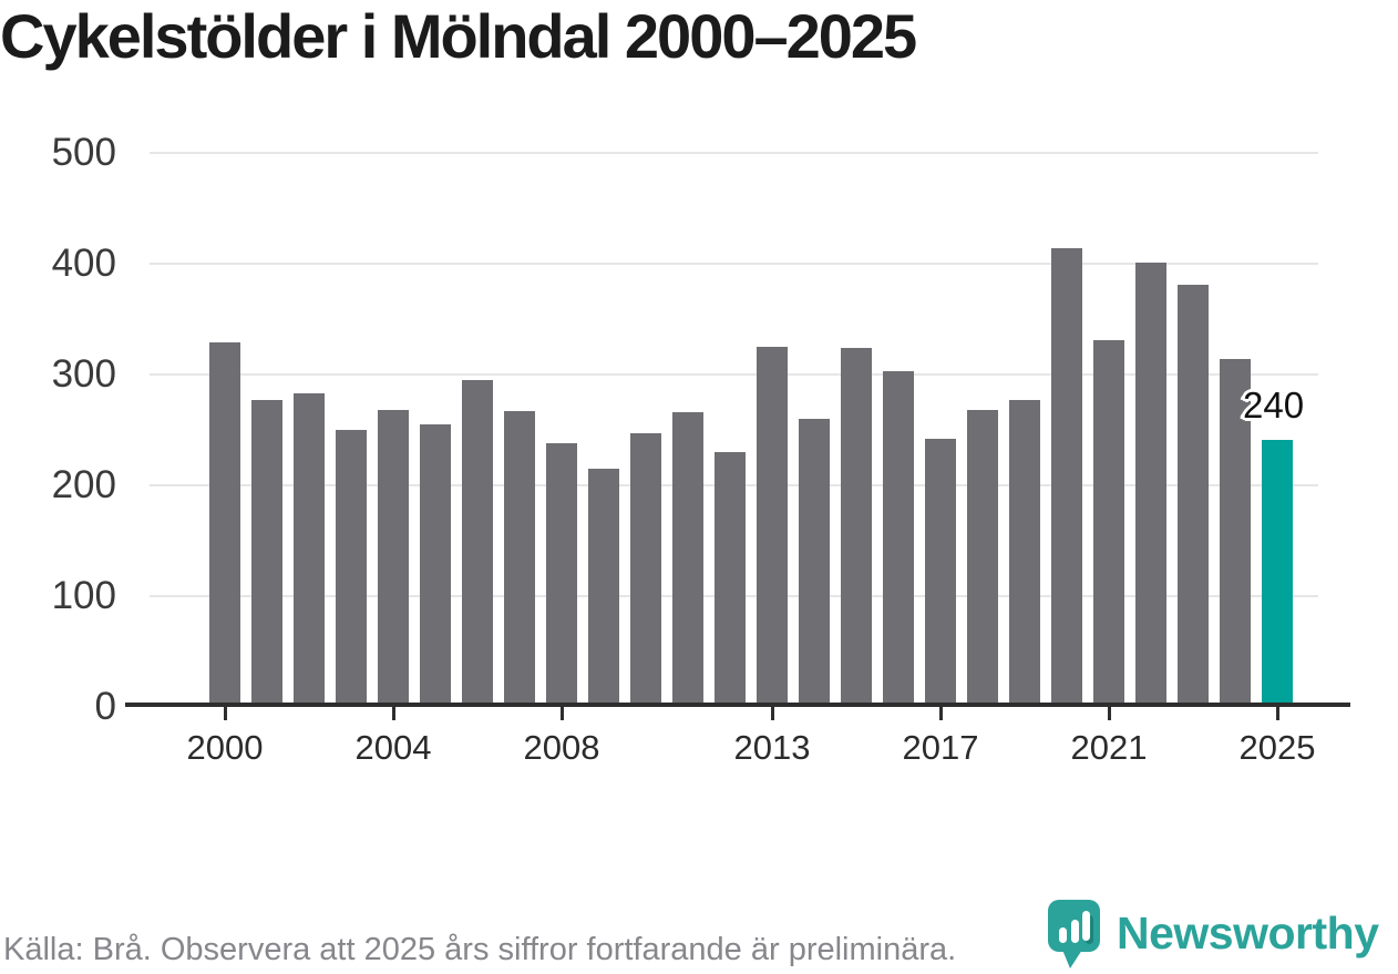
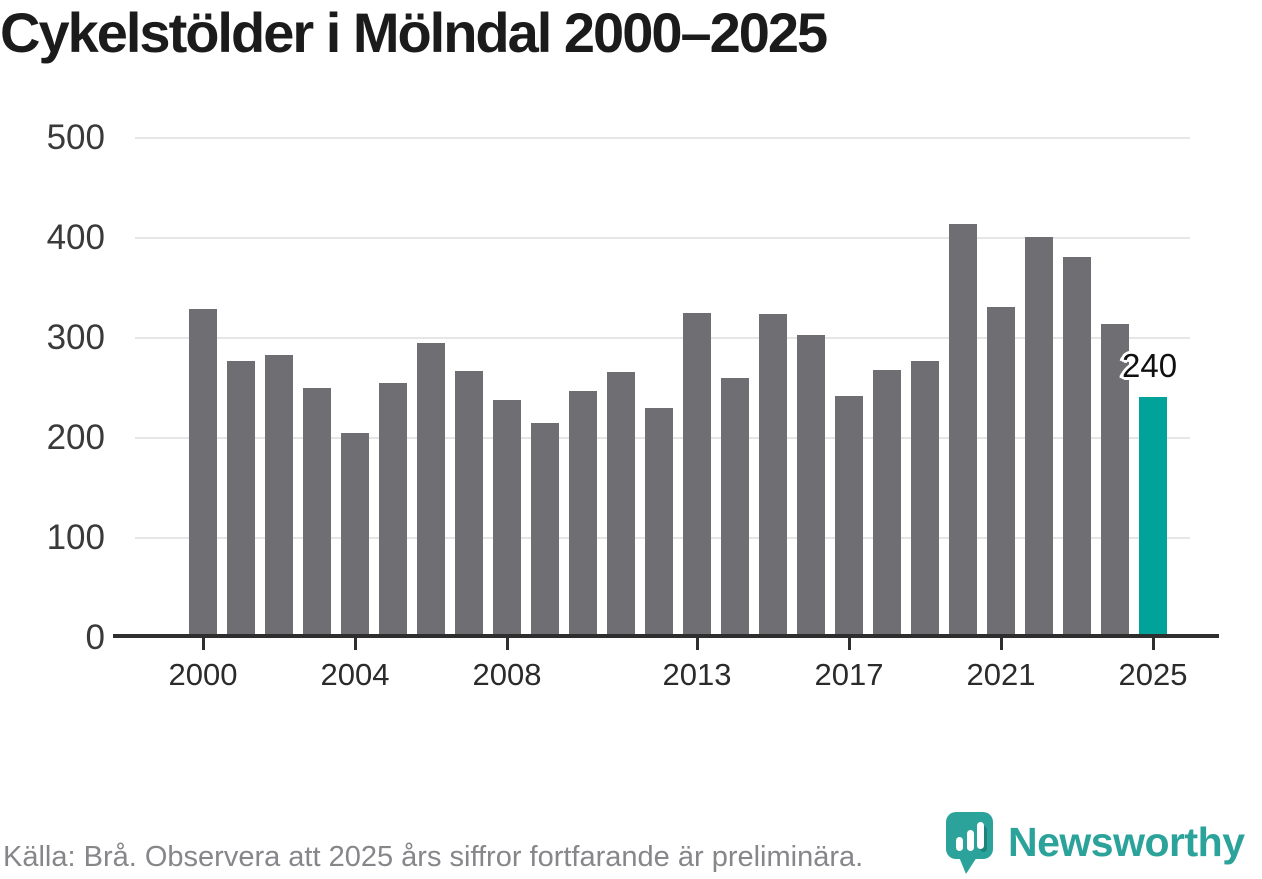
2004: 267 -> 204
